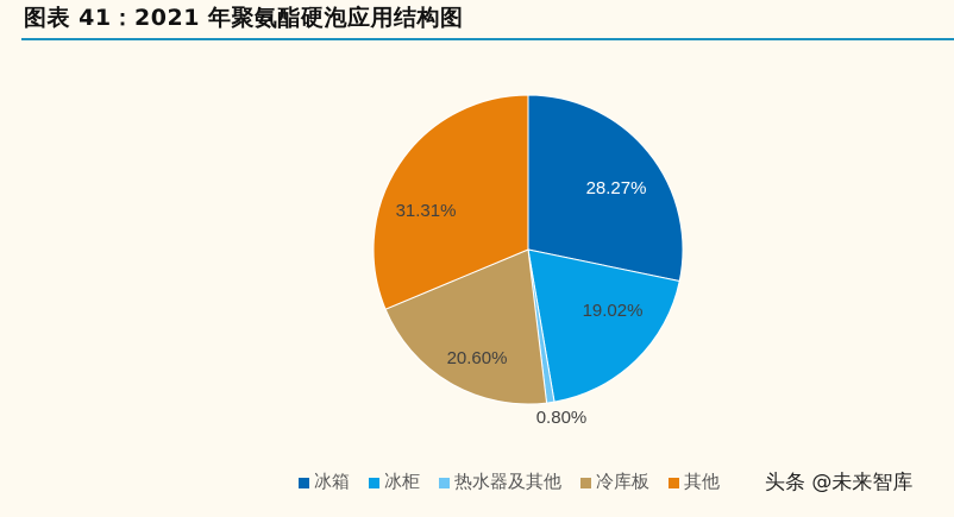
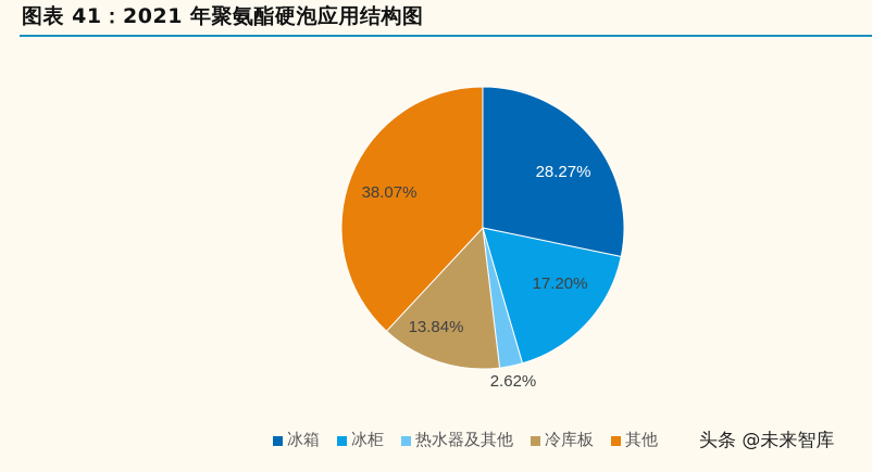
冰柜: 19.02% -> 17.20%
热水器及其他: 0.80% -> 2.62%
冷库板: 20.60% -> 13.84%
其他: 31.31% -> 38.07%
